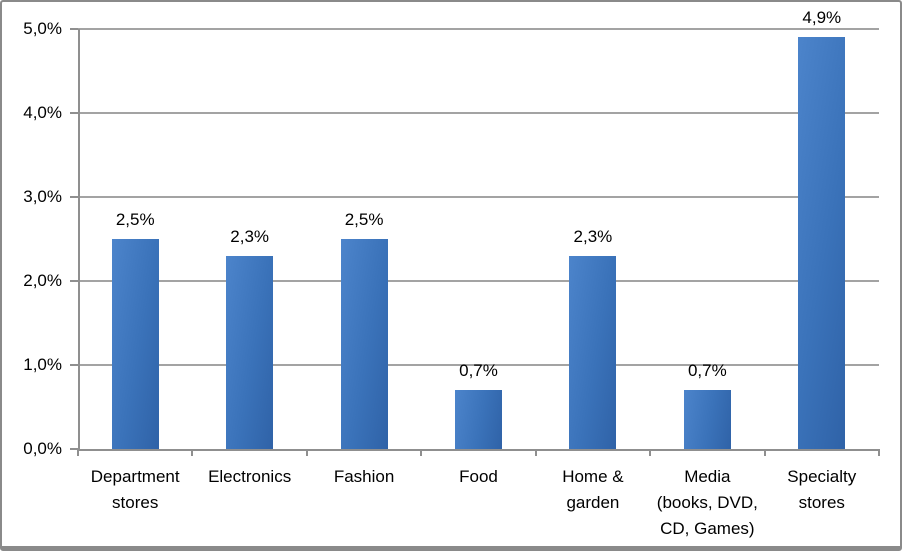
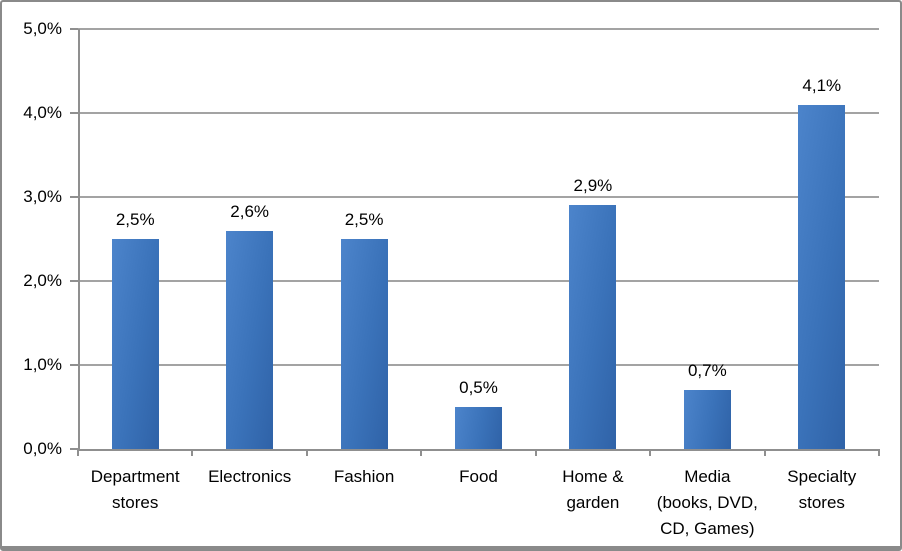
Electronics: 2,3% -> 2,6%
Food: 0,7% -> 0,5%
Home & garden: 2,3% -> 2,9%
Specialty stores: 4,9% -> 4,1%
